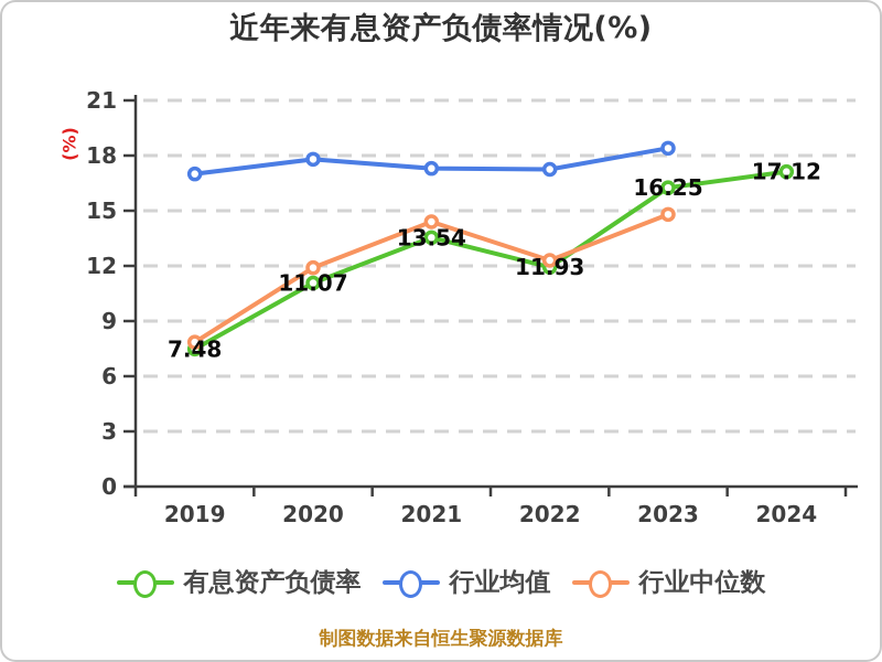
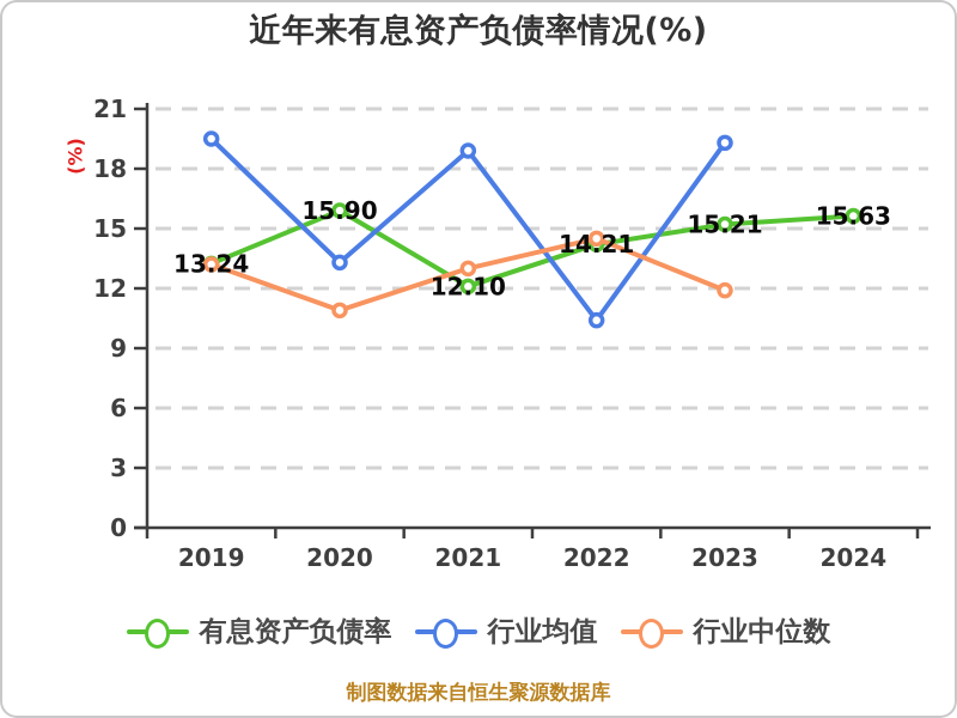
有息资产负债率/2019: 7.48 -> 13.24
行业均值/2019: 17.0 -> 19.5
行业中位数/2019: 7.8 -> 13.2
有息资产负债率/2020: 11.07 -> 15.90
行业均值/2020: 17.8 -> 13.3
行业中位数/2020: 11.9 -> 10.9
有息资产负债率/2021: 13.54 -> 12.10
行业均值/2021: 17.3 -> 18.9
行业中位数/2021: 14.4 -> 13.0
有息资产负债率/2022: 11.93 -> 14.21
行业均值/2022: 17.2 -> 10.4
行业中位数/2022: 12.3 -> 14.5
有息资产负债率/2023: 16.25 -> 15.21
行业均值/2023: 18.4 -> 19.3
行业中位数/2023: 14.8 -> 11.9
有息资产负债率/2024: 17.12 -> 15.63
